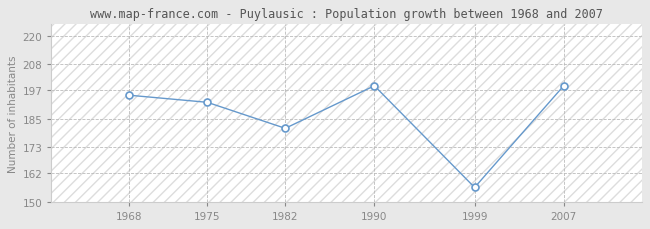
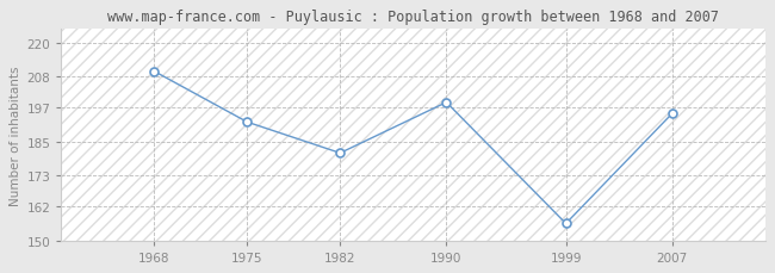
1968: 195 -> 210
2007: 199 -> 195
